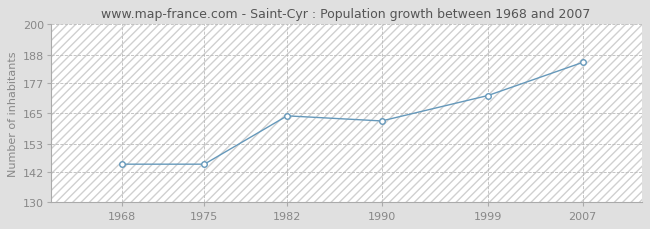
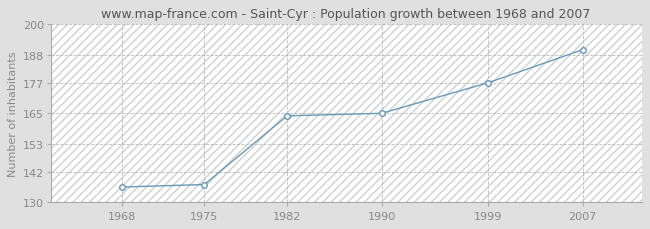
1968: 145 -> 136
1975: 145 -> 137
1990: 162 -> 165
1999: 172 -> 177
2007: 185 -> 190
